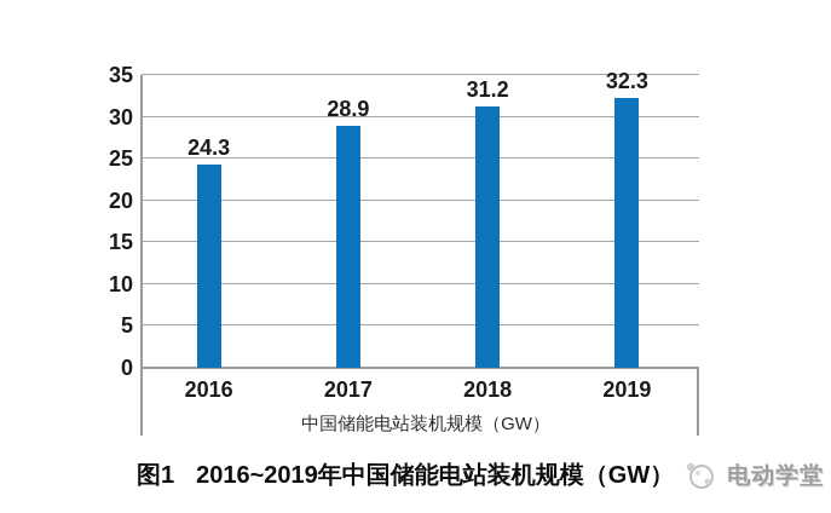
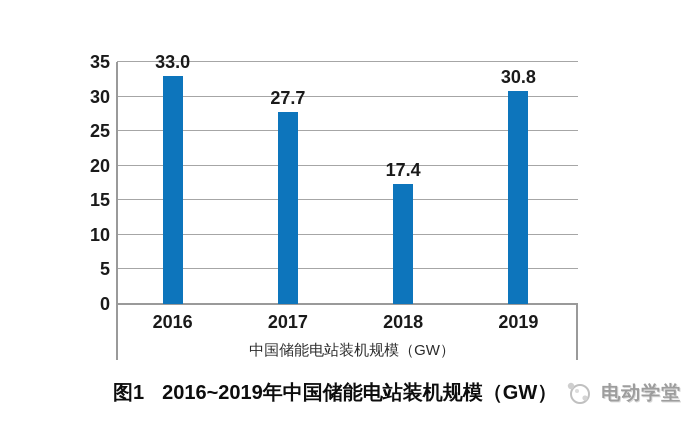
2016: 24.3 -> 33.0
2017: 28.9 -> 27.7
2018: 31.2 -> 17.4
2019: 32.3 -> 30.8
